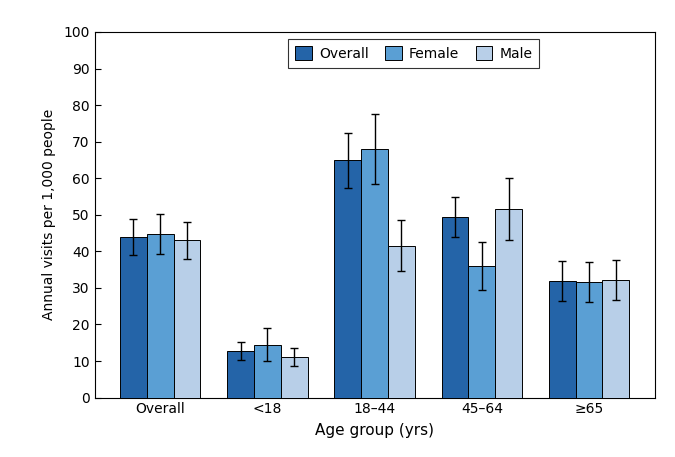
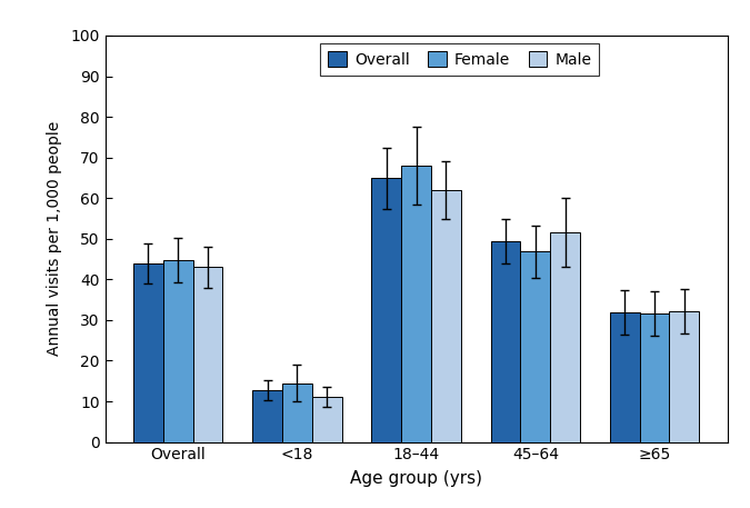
Male/18–44: 41.5 -> 62.0
Female/45–64: 36.0 -> 46.8
